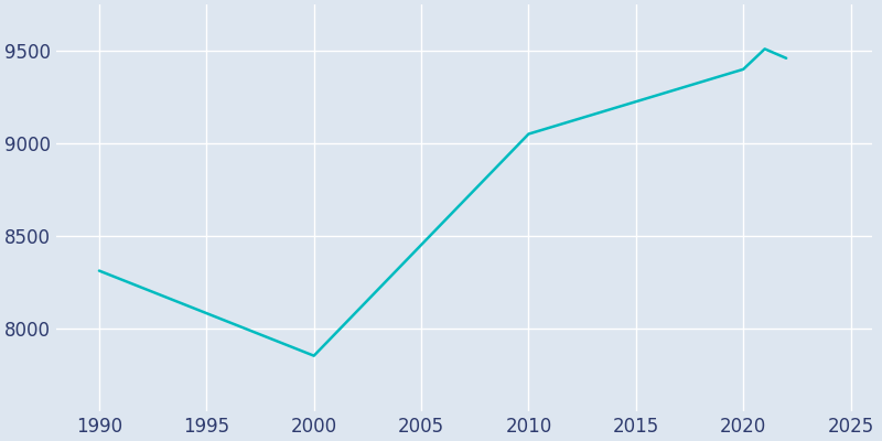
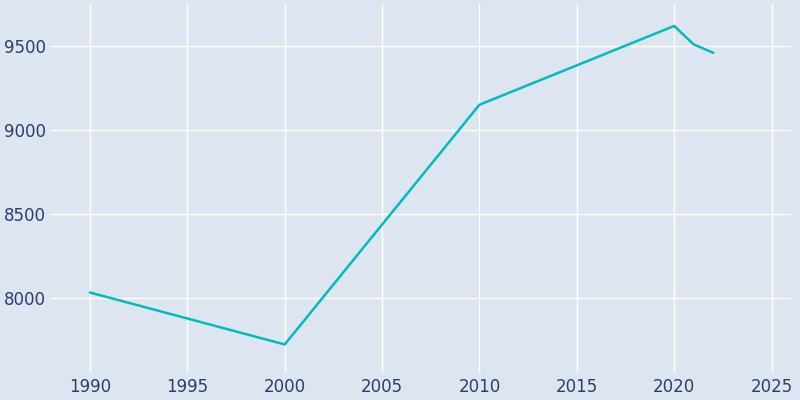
1990: 8310 -> 8030
2000: 7850 -> 7720
2010: 9050 -> 9150
2020: 9400 -> 9620
